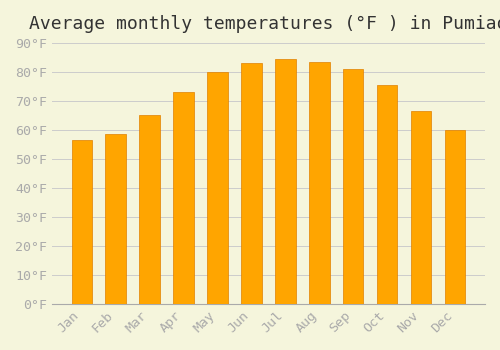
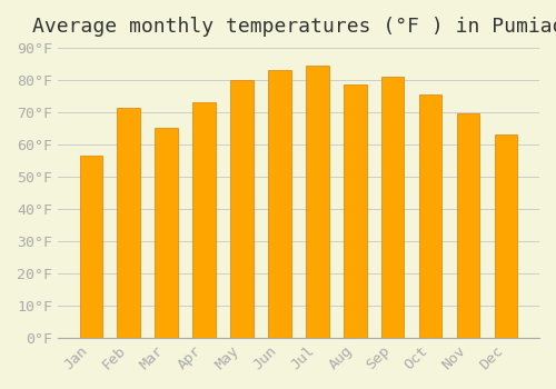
Feb: 58.5°F -> 71.5°F
Aug: 83.5°F -> 78.5°F
Nov: 66.5°F -> 69.5°F
Dec: 60.0°F -> 63.0°F
